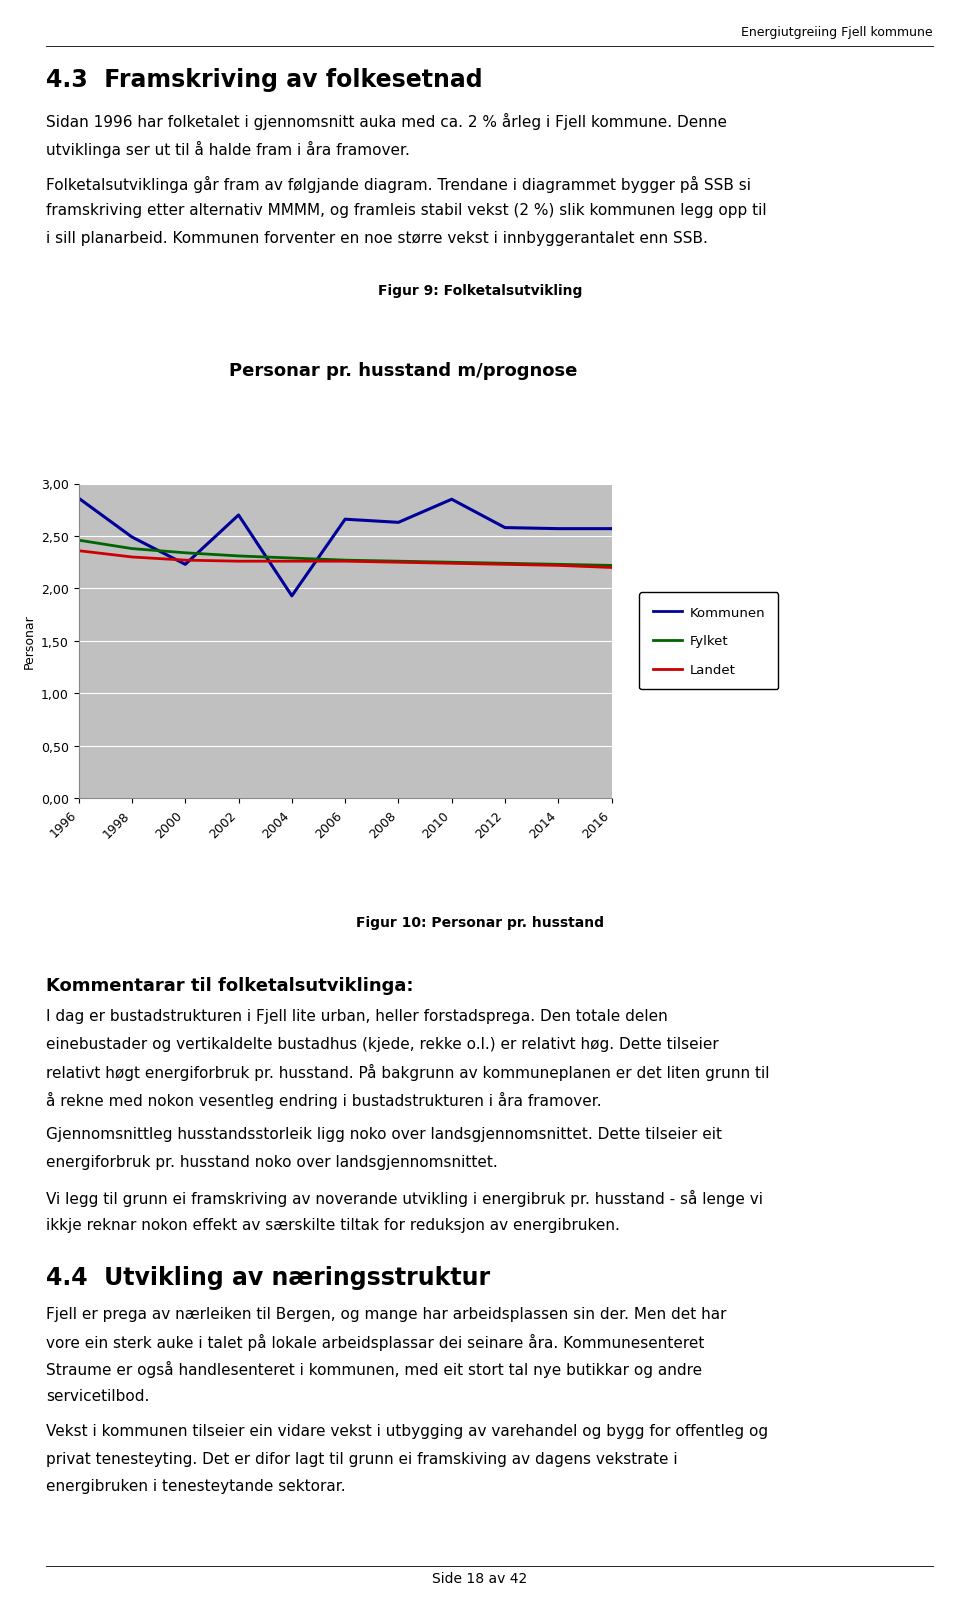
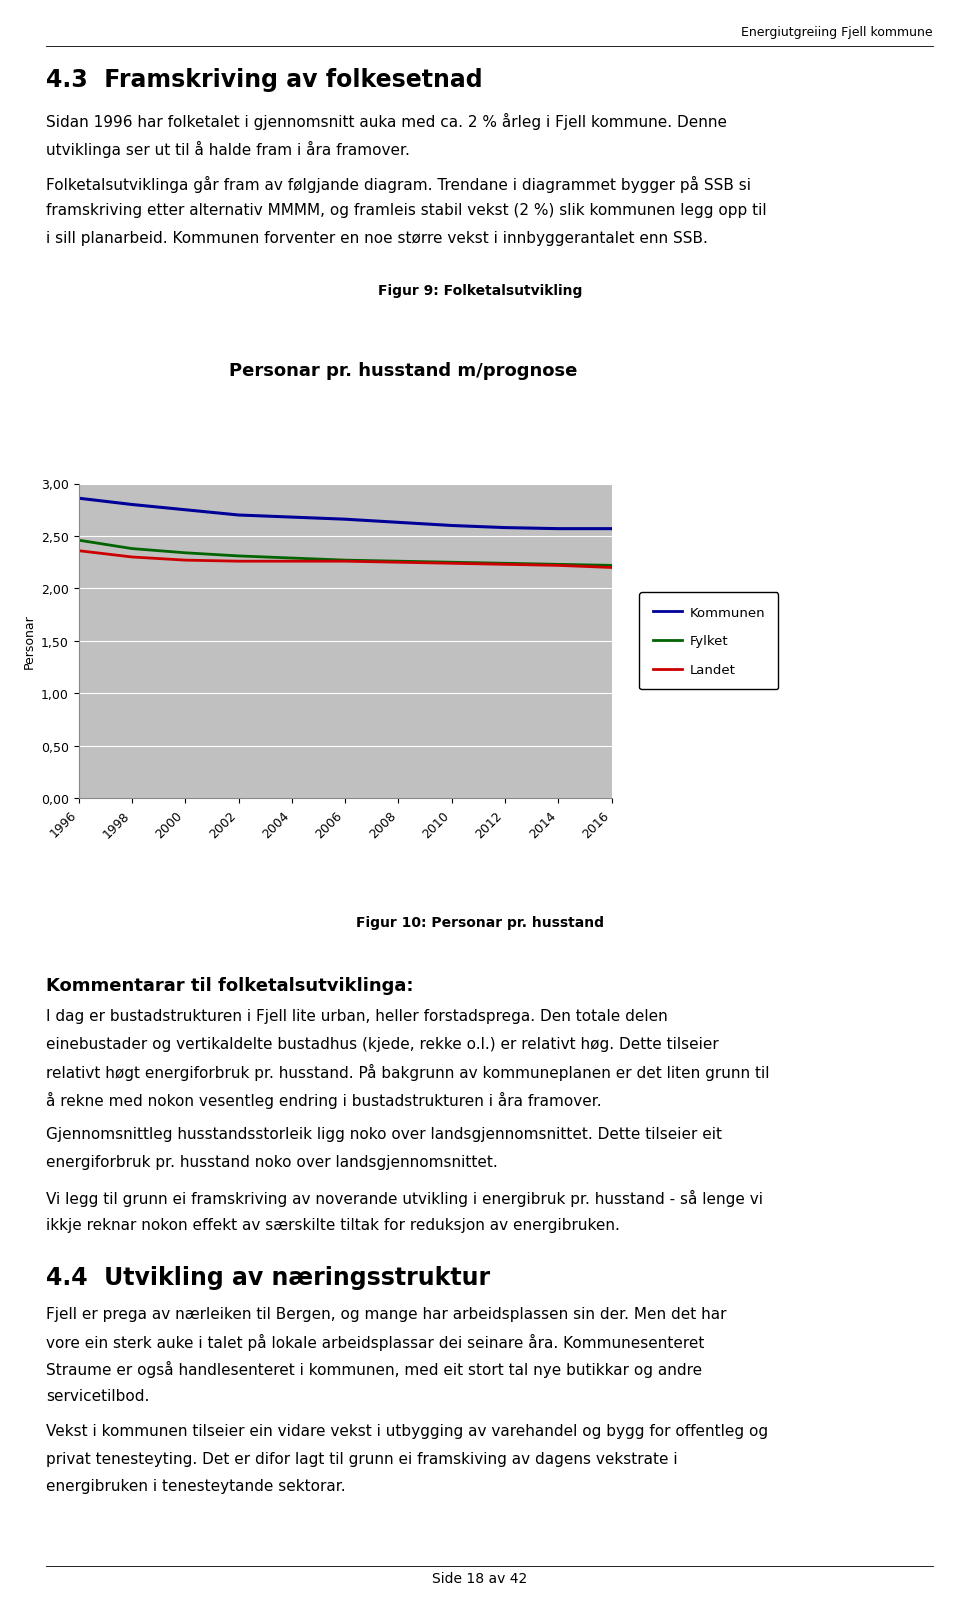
Kommunen/1998: 2,49 -> 2,80
Kommunen/2000: 2,23 -> 2,75
Kommunen/2004: 1,93 -> 2,68
Kommunen/2010: 2,85 -> 2,60
